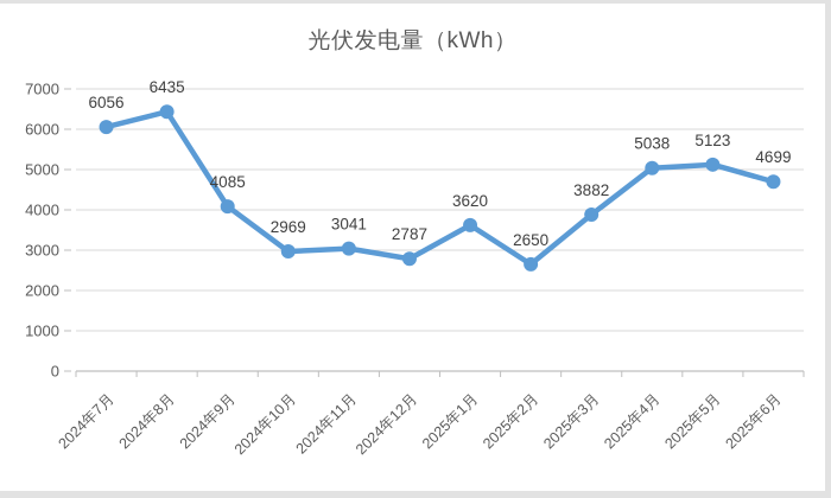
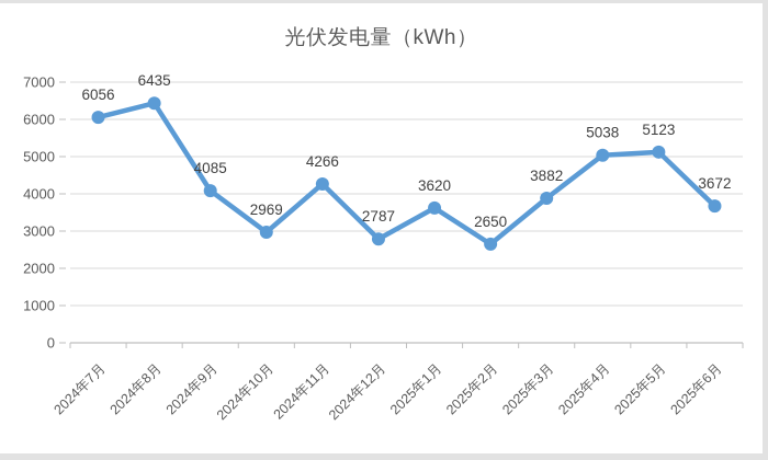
2024年11月: 3041 -> 4266
2025年6月: 4699 -> 3672
